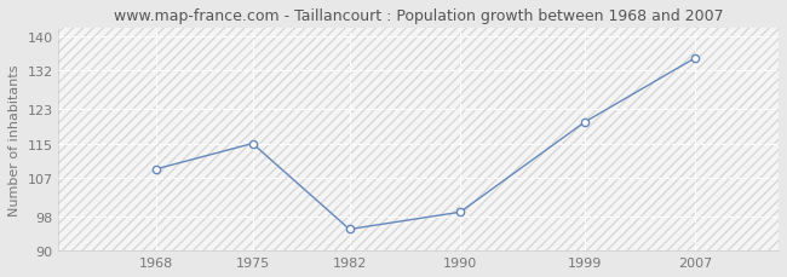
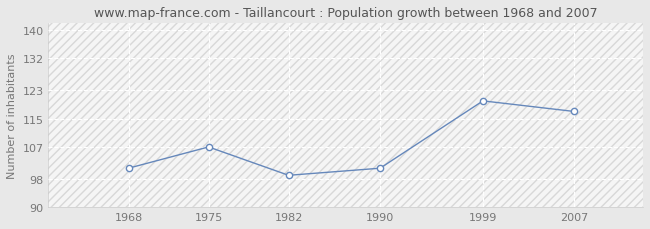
1968: 109 -> 101
1975: 115 -> 107
1982: 95 -> 99
1990: 99 -> 101
2007: 135 -> 117
